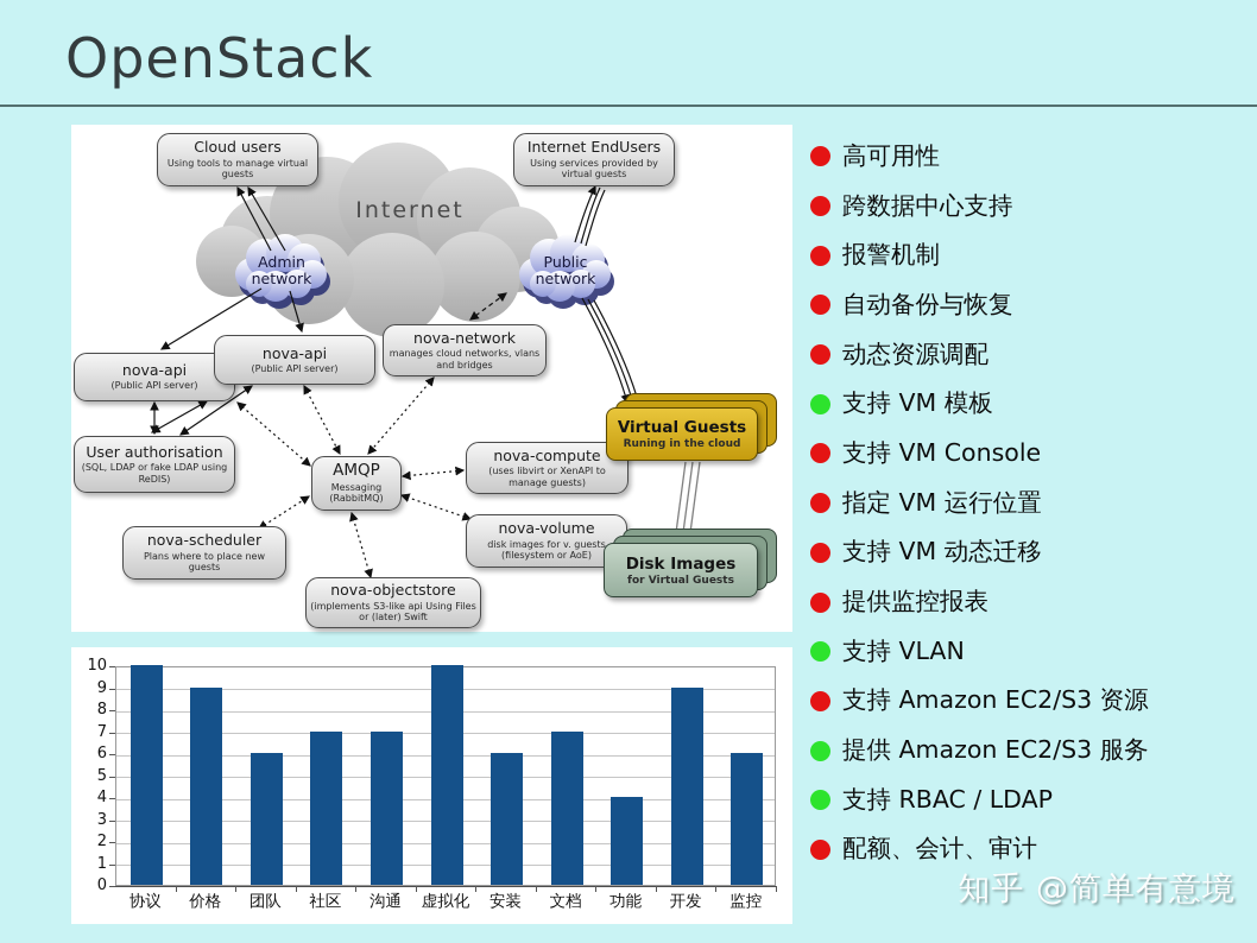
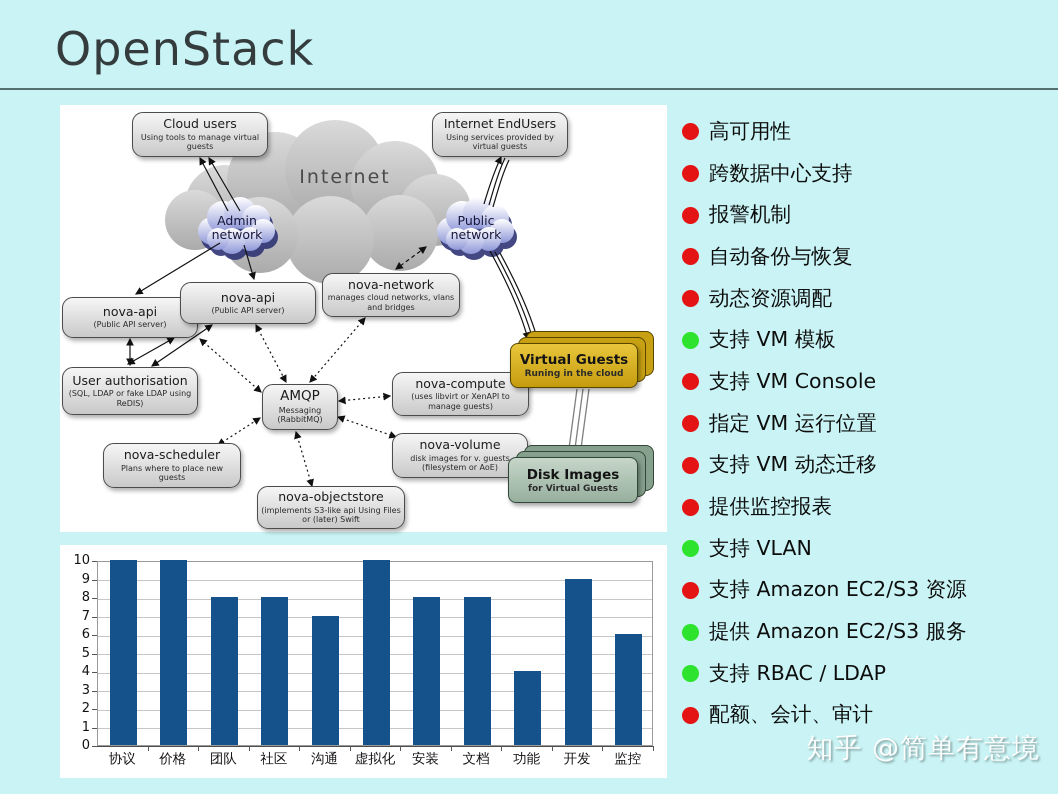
价格: 9 -> 10
团队: 6 -> 8
社区: 7 -> 8
安装: 6 -> 8
文档: 7 -> 8
